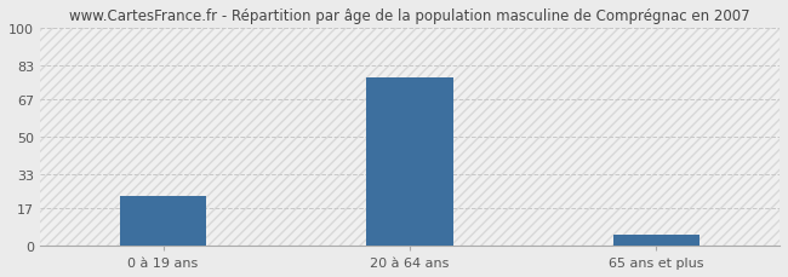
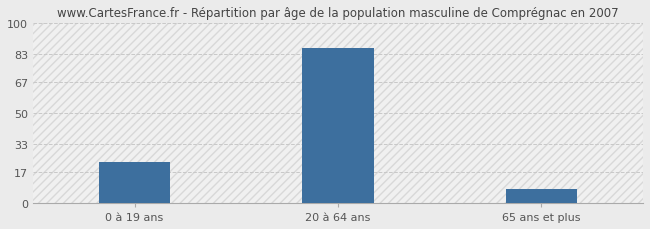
20 à 64 ans: 77 -> 86
65 ans et plus: 5 -> 8
